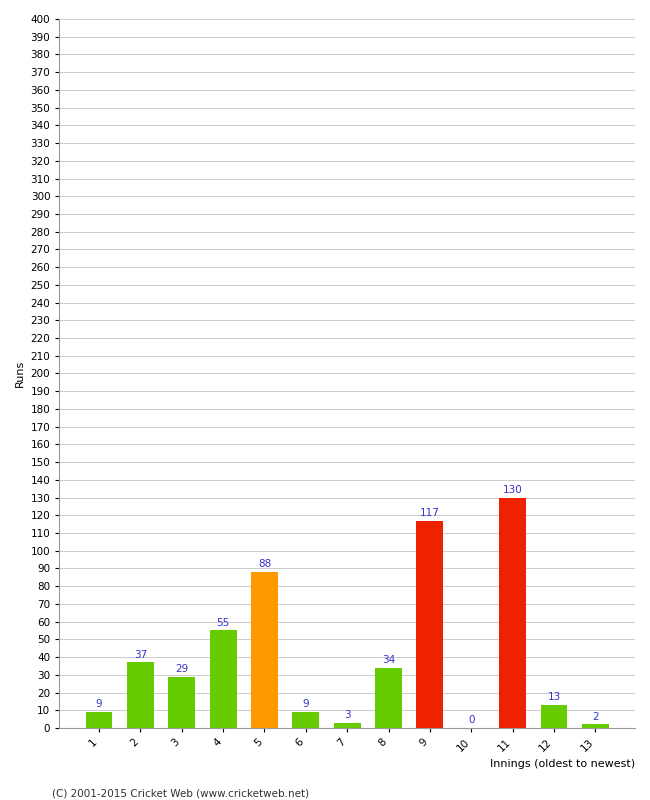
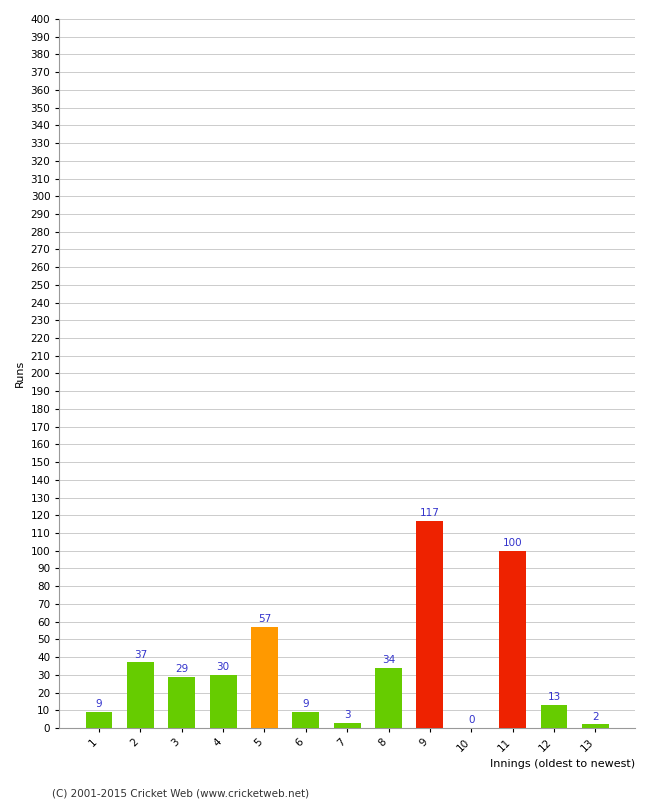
4: 55 -> 30
5: 88 -> 57
11: 130 -> 100
